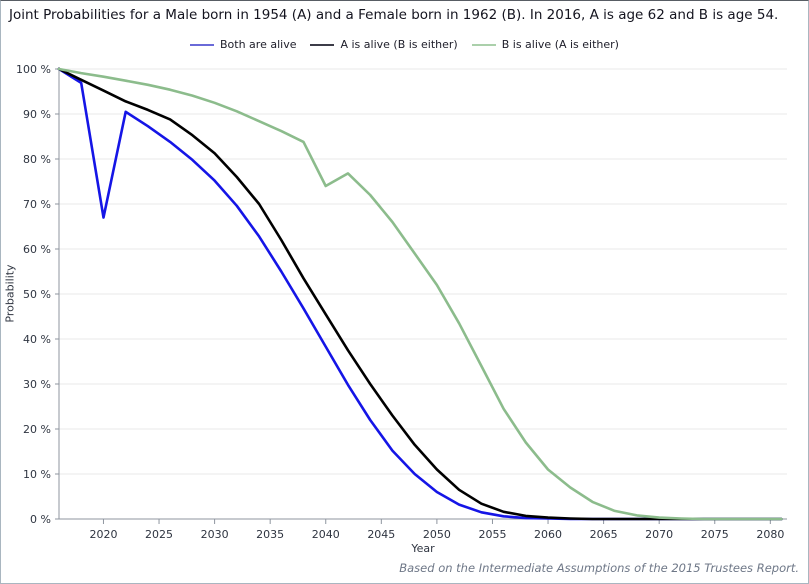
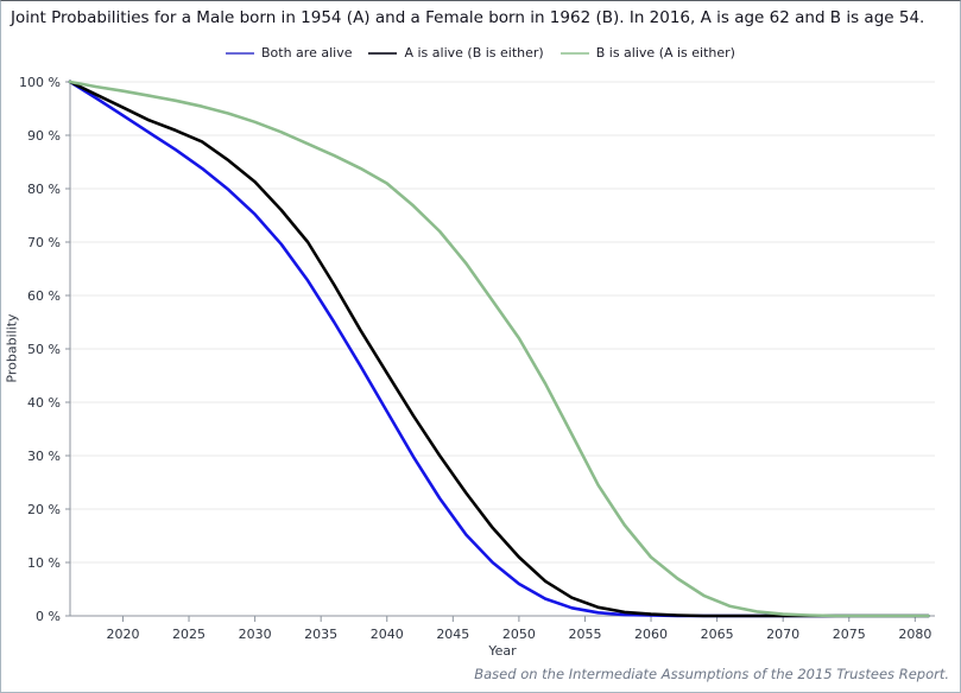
Both are alive/2020: 67% -> 94%
B is alive (A is either)/2040: 74% -> 81%
